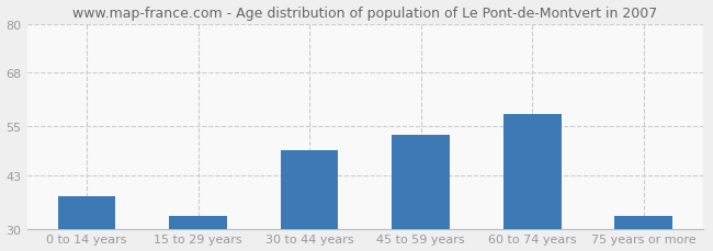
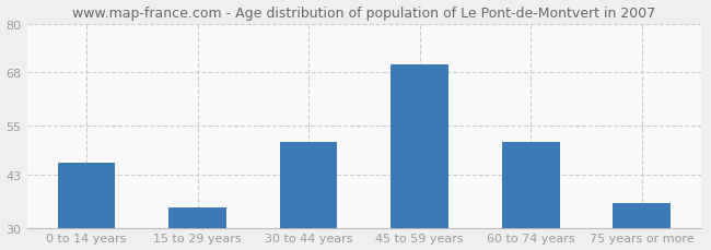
0 to 14 years: 38 -> 46
15 to 29 years: 33 -> 35
30 to 44 years: 49 -> 51
45 to 59 years: 53 -> 70
60 to 74 years: 58 -> 51
75 years or more: 33 -> 36
